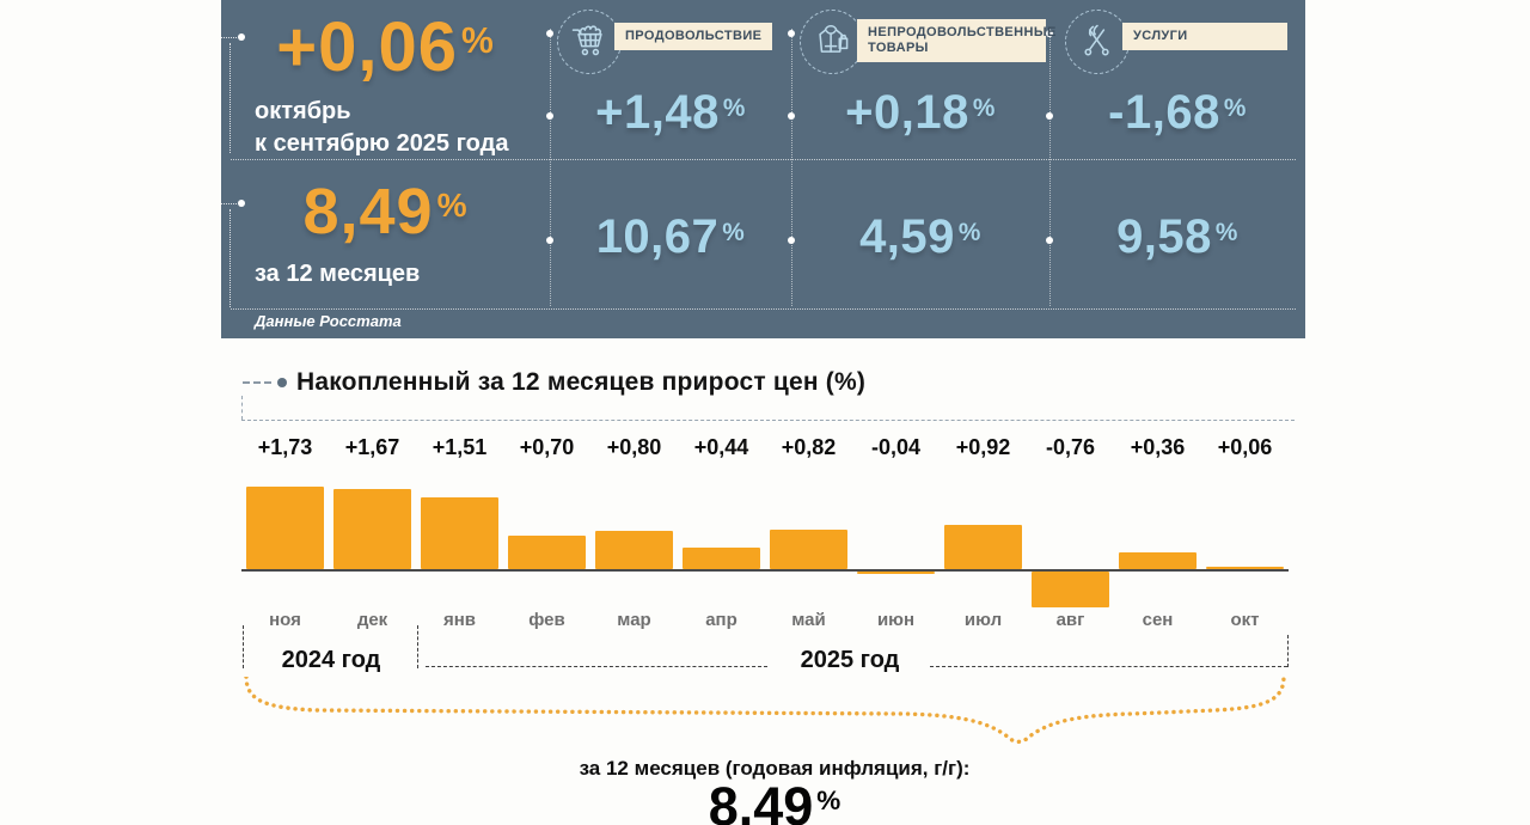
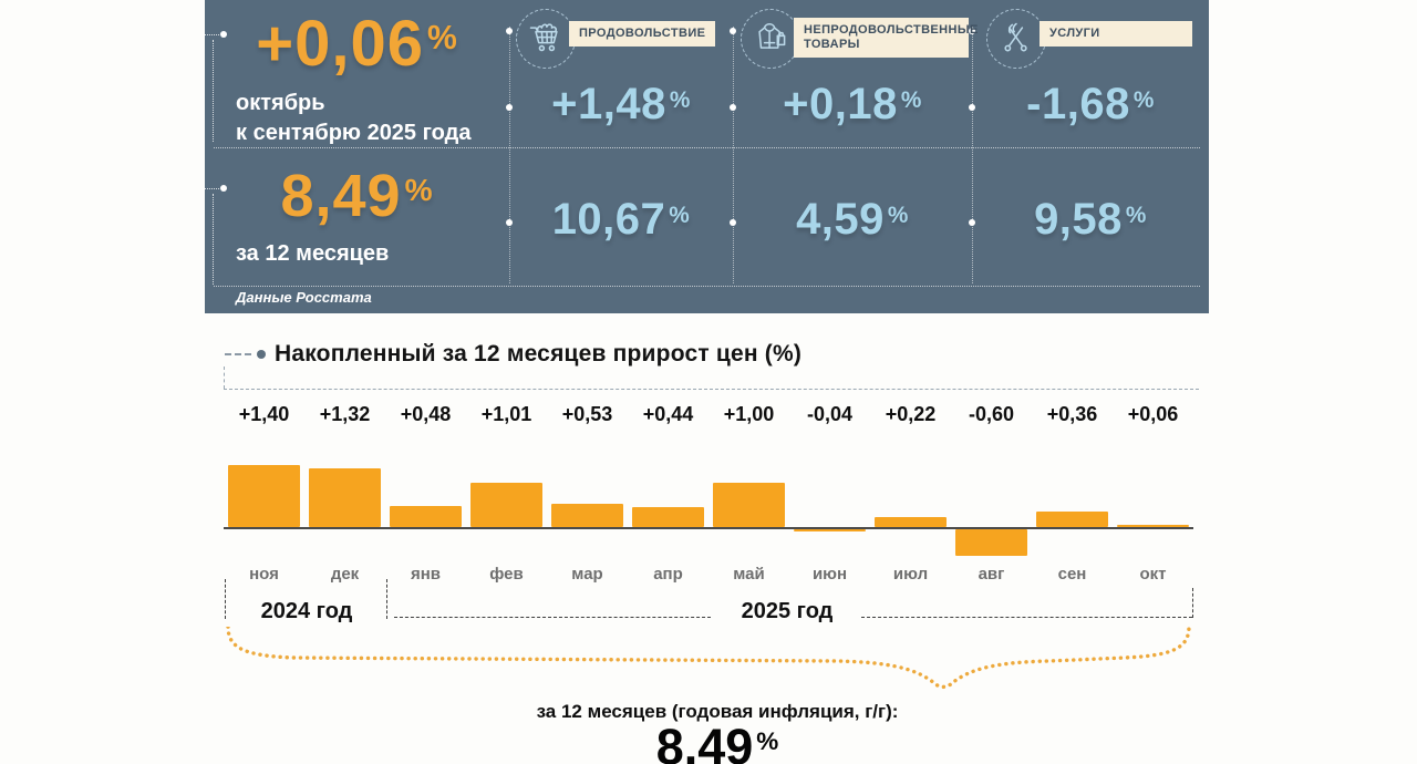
ноя: +1,73 -> +1,40
дек: +1,67 -> +1,32
янв: +1,51 -> +0,48
фев: +0,70 -> +1,01
мар: +0,80 -> +0,53
май: +0,82 -> +1,00
июл: +0,92 -> +0,22
авг: -0,76 -> -0,60
